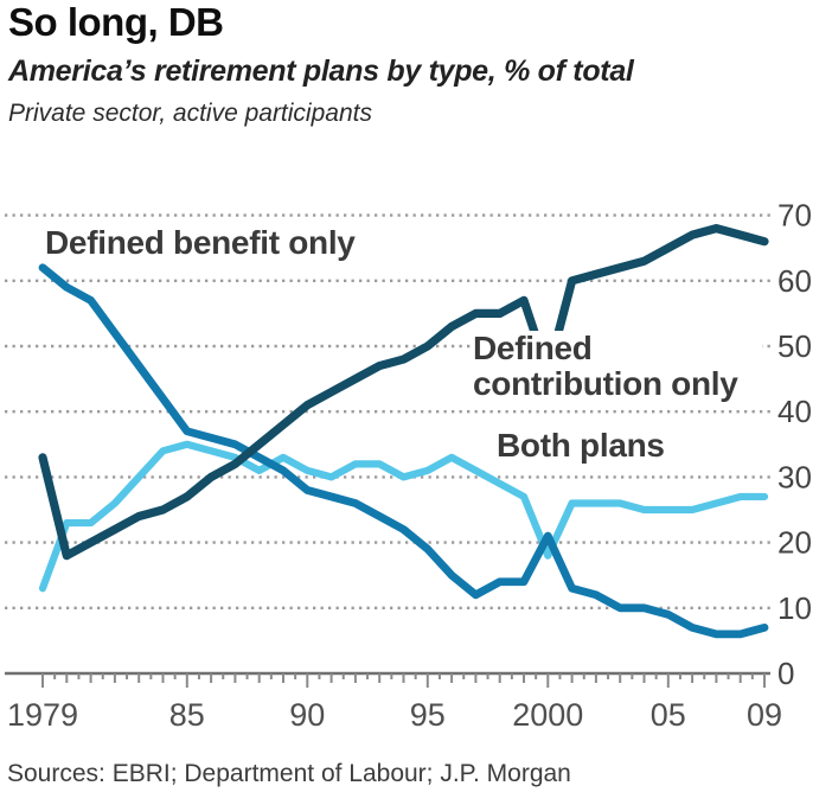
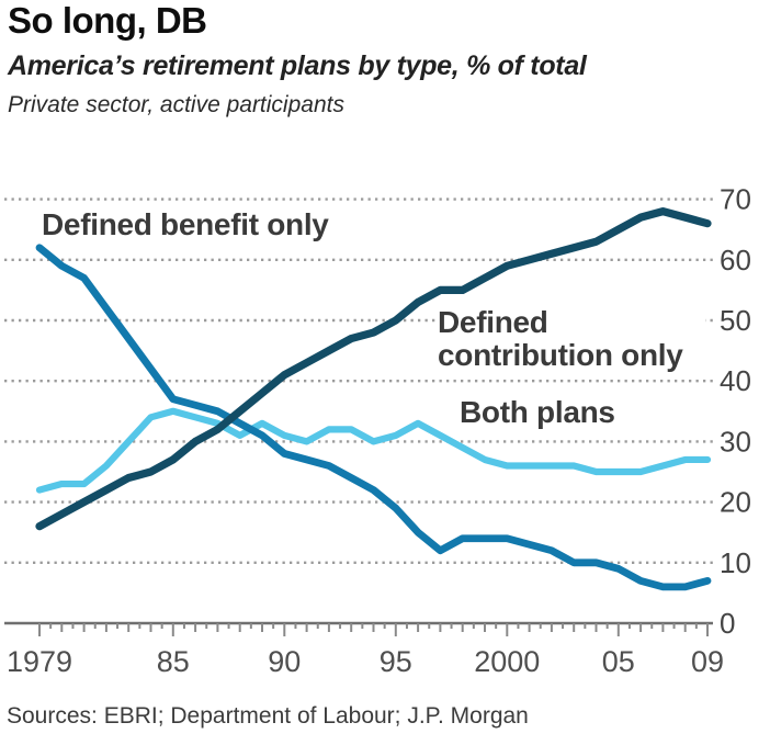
Defined contribution only/1979: 33 -> 16
Both plans/1979: 13 -> 22
Defined benefit only/2000: 21 -> 14
Defined contribution only/2000: 46 -> 59
Both plans/2000: 18 -> 26
